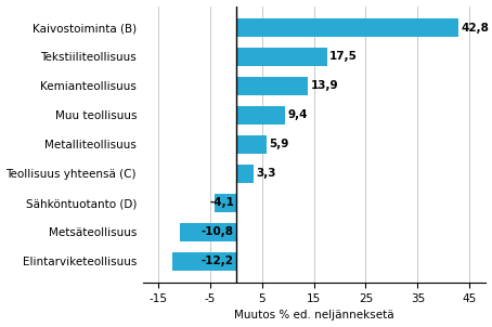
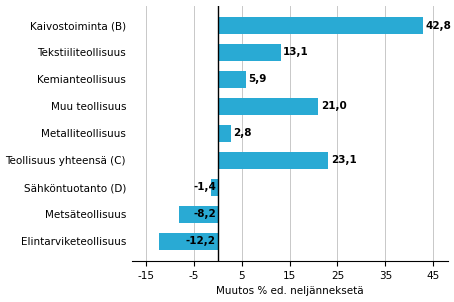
Tekstiiliteollisuus: 17,5 -> 13,1
Kemianteollisuus: 13,9 -> 5,9
Muu teollisuus: 9,4 -> 21,0
Metalliteollisuus: 5,9 -> 2,8
Teollisuus yhteensä (C): 3,3 -> 23,1
Sähköntuotanto (D): -4,1 -> -1,4
Metsäteollisuus: -10,8 -> -8,2
